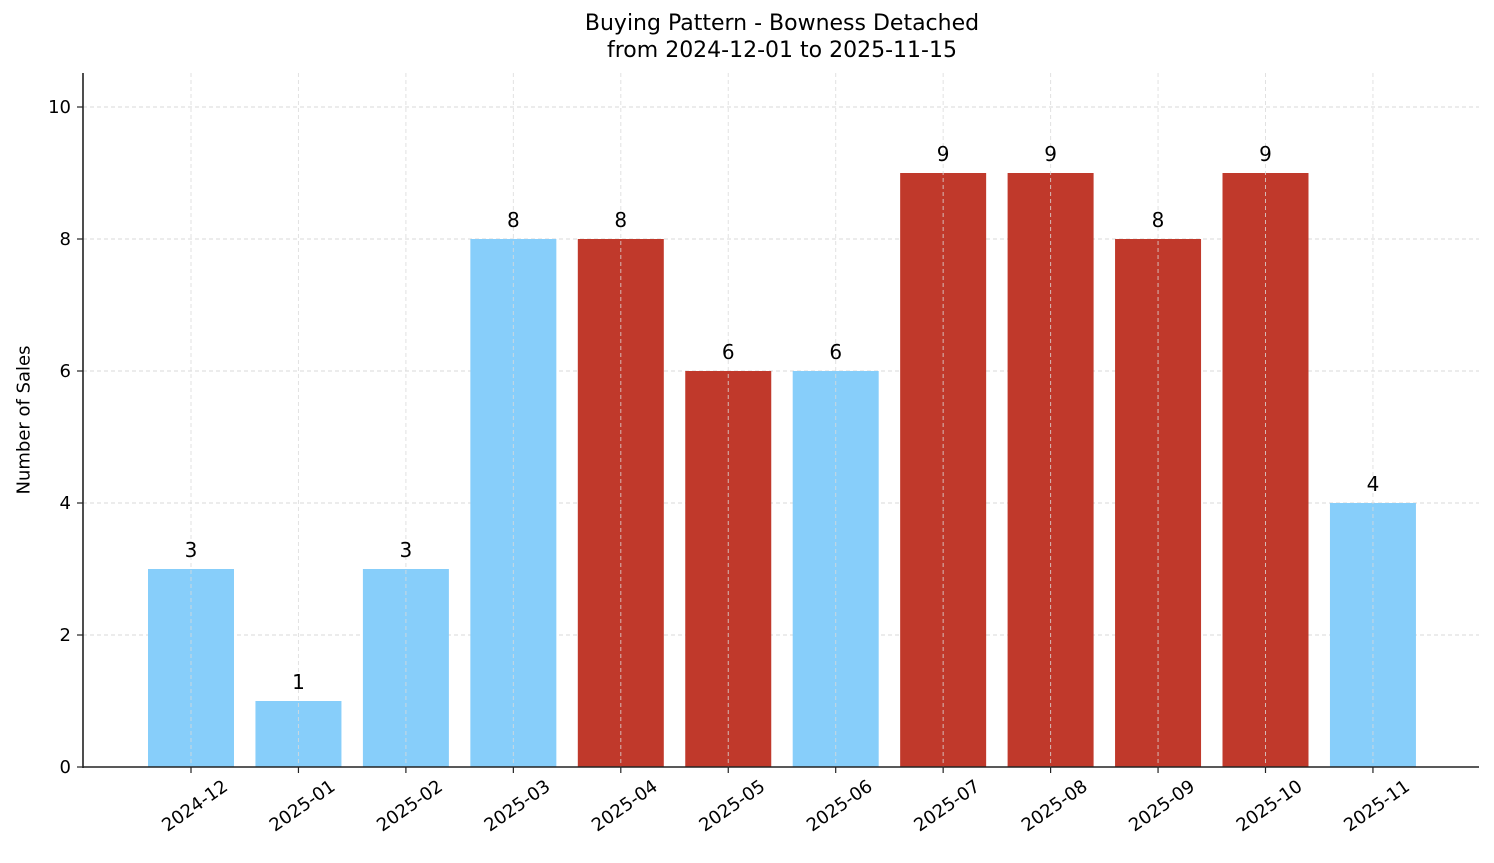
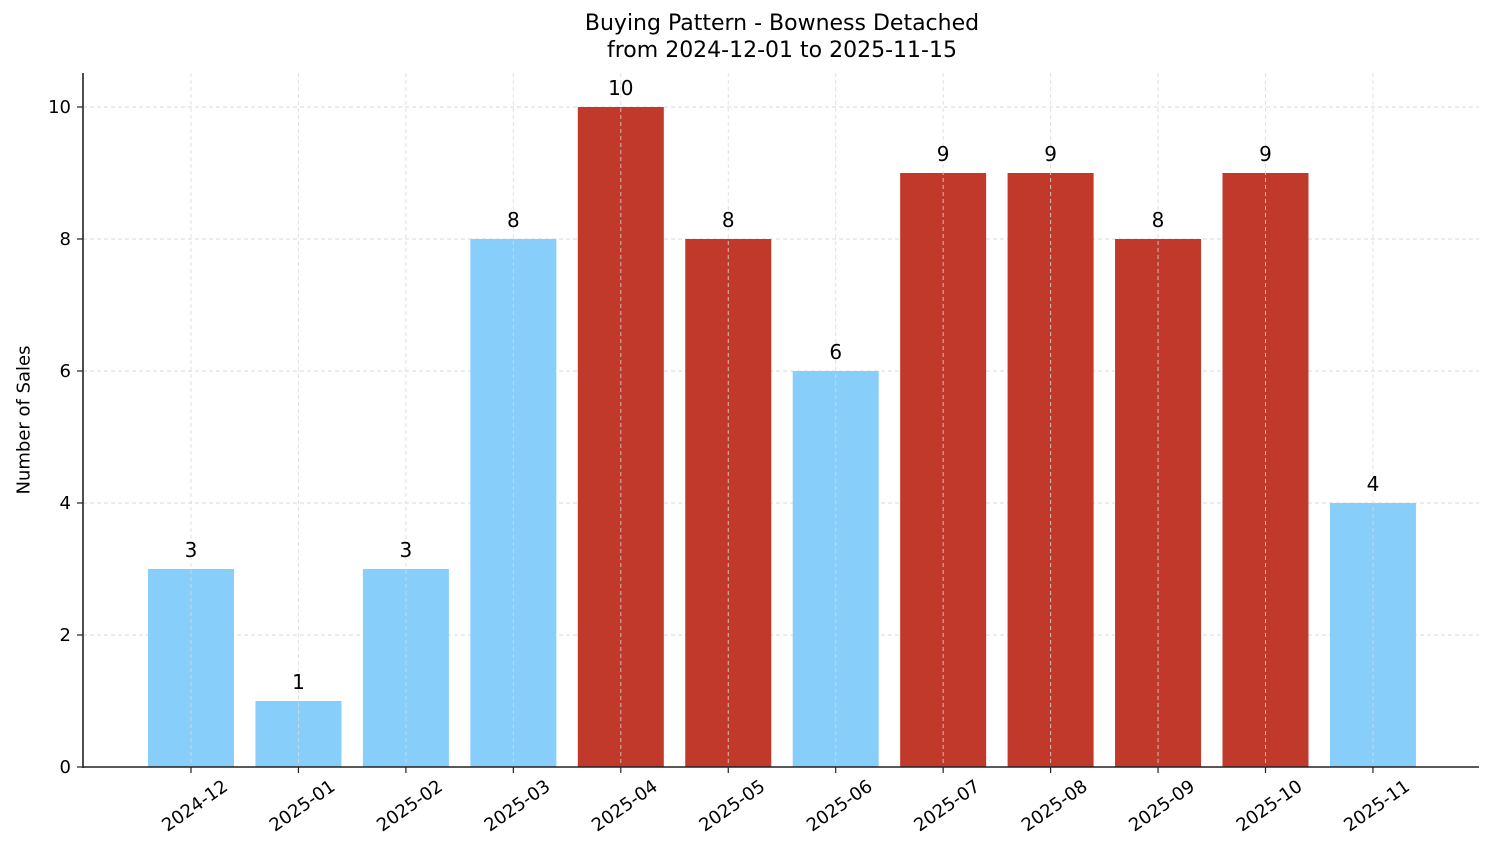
2025-04: 8 -> 10
2025-05: 6 -> 8
